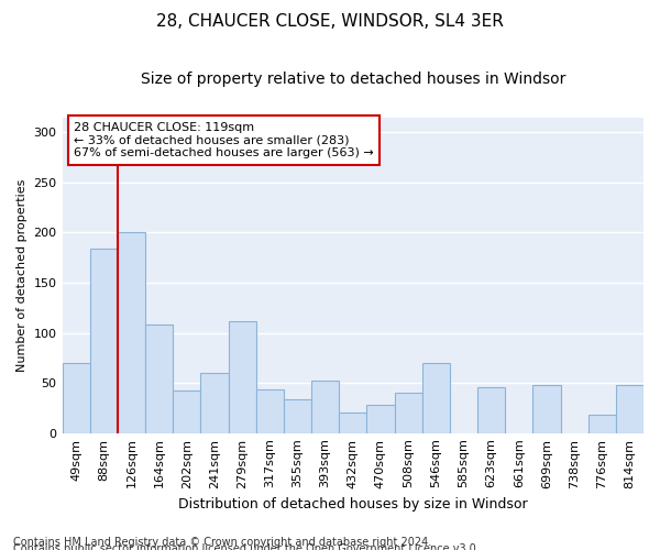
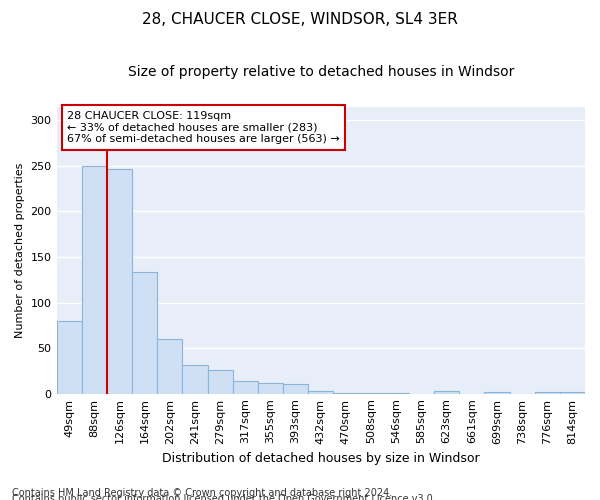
49sqm: 70 -> 80
88sqm: 184 -> 250
126sqm: 200 -> 246
164sqm: 108 -> 133
202sqm: 42 -> 60
241sqm: 60 -> 31
279sqm: 112 -> 26
317sqm: 44 -> 14
355sqm: 34 -> 12
393sqm: 52 -> 11
432sqm: 20 -> 3
470sqm: 28 -> 1
508sqm: 40 -> 1
546sqm: 70 -> 1
623sqm: 46 -> 3
699sqm: 48 -> 2
776sqm: 18 -> 2
814sqm: 48 -> 2
